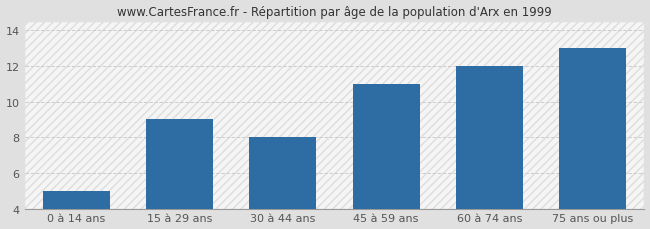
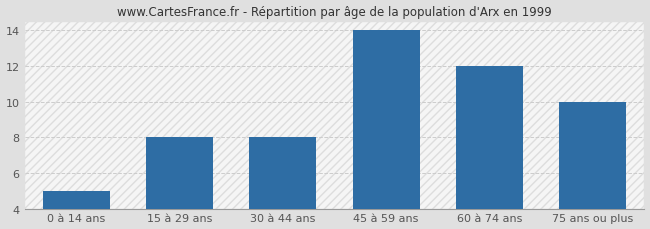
15 à 29 ans: 9 -> 8
45 à 59 ans: 11 -> 14
75 ans ou plus: 13 -> 10
